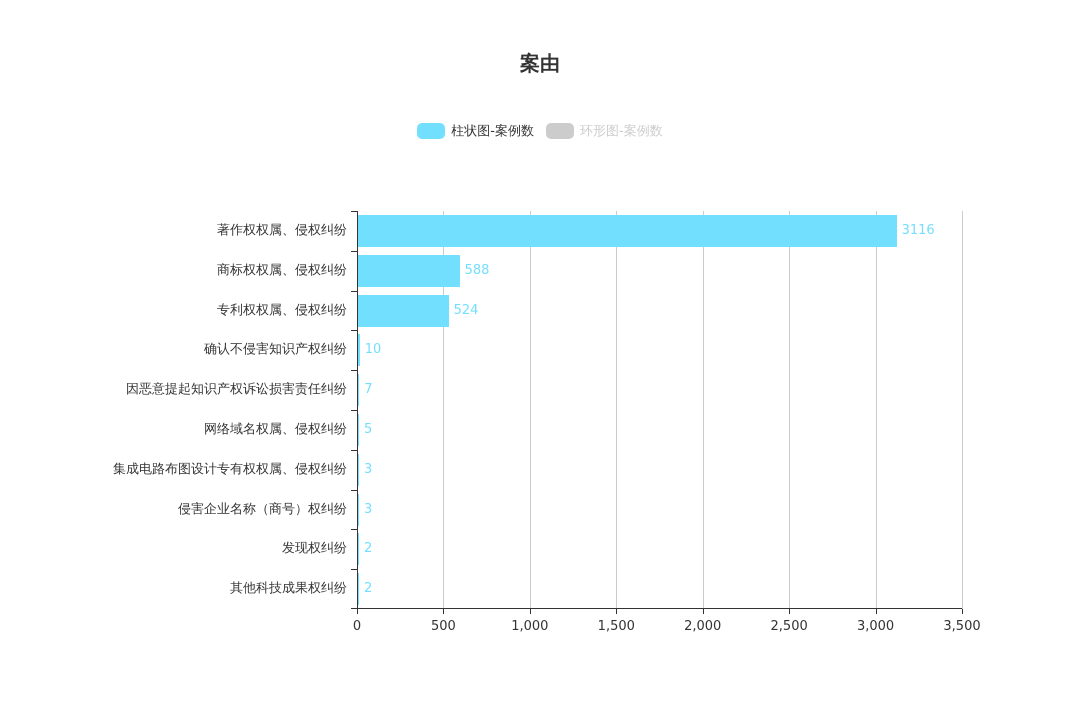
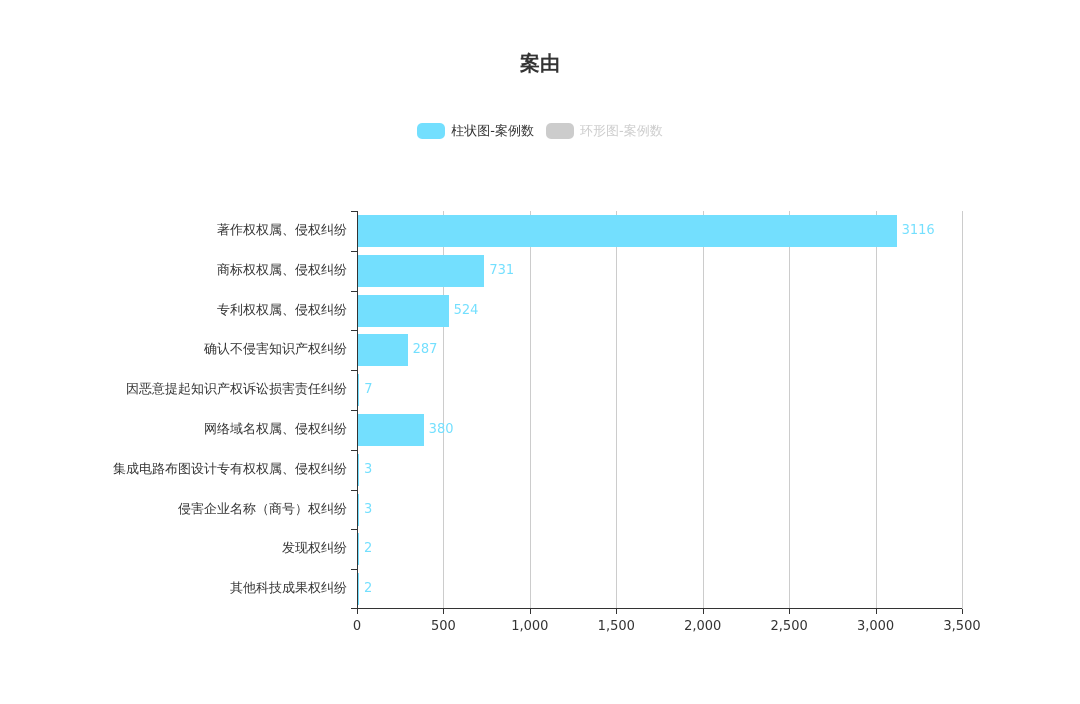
商标权权属、侵权纠纷: 588 -> 731
确认不侵害知识产权纠纷: 10 -> 287
网络域名权属、侵权纠纷: 5 -> 380
